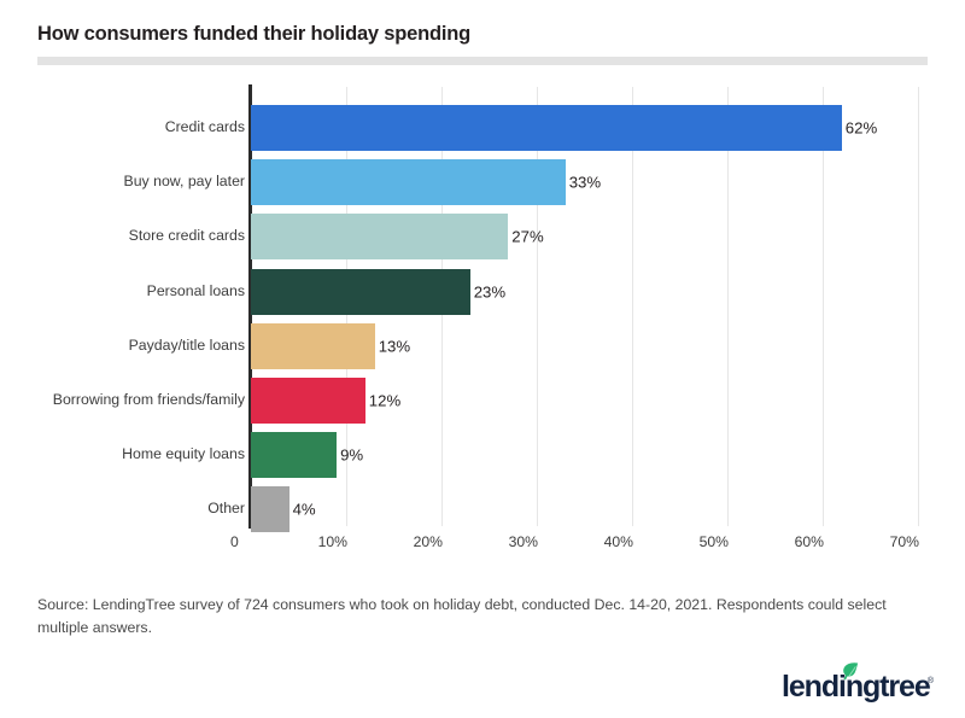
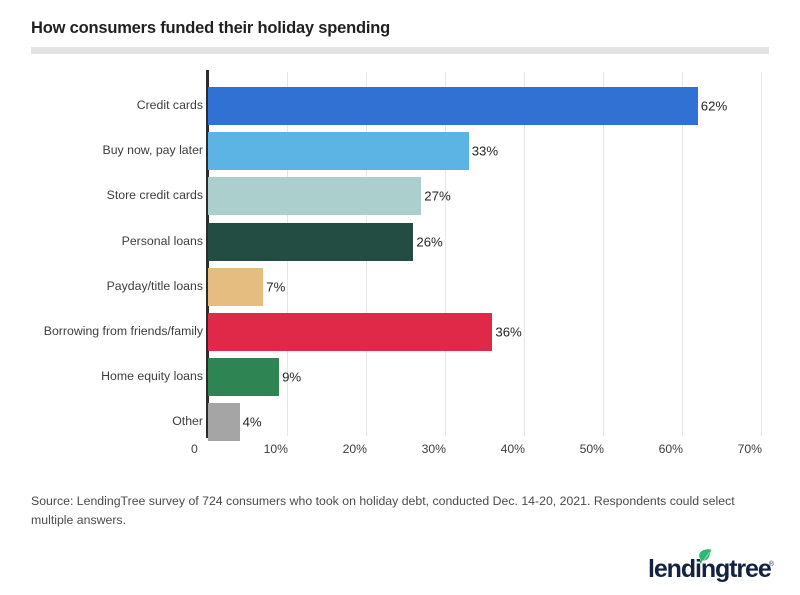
Personal loans: 23% -> 26%
Payday/title loans: 13% -> 7%
Borrowing from friends/family: 12% -> 36%
